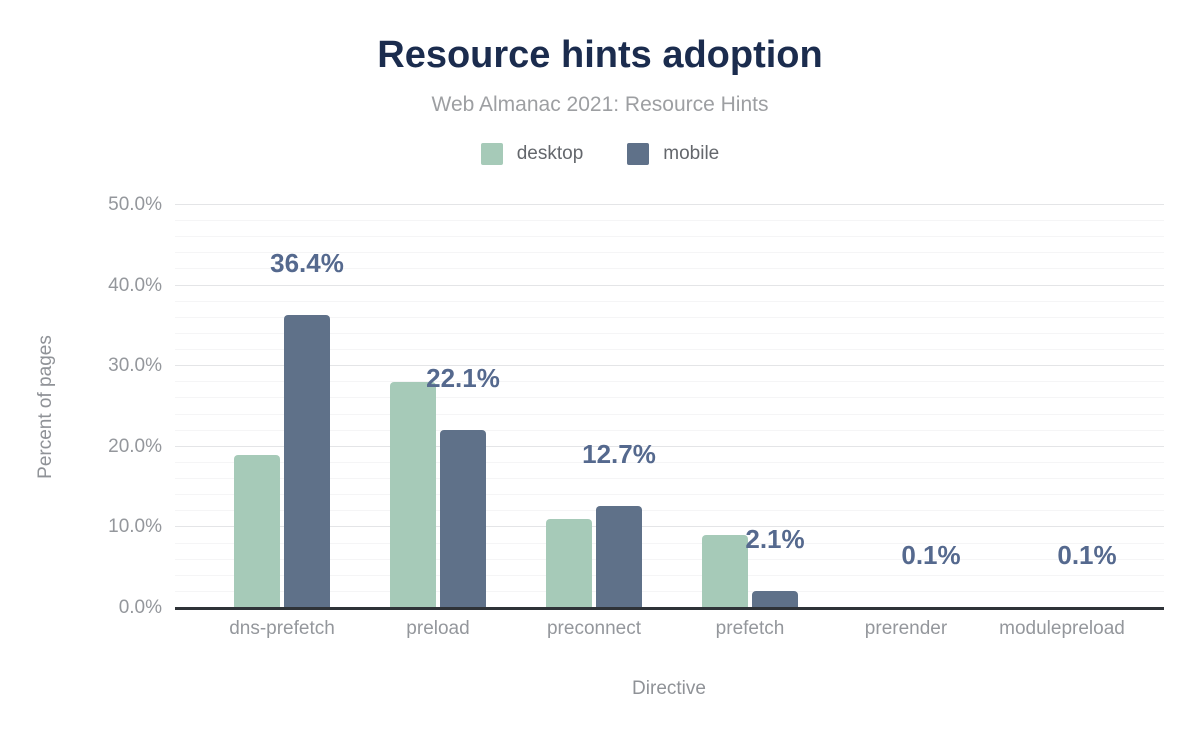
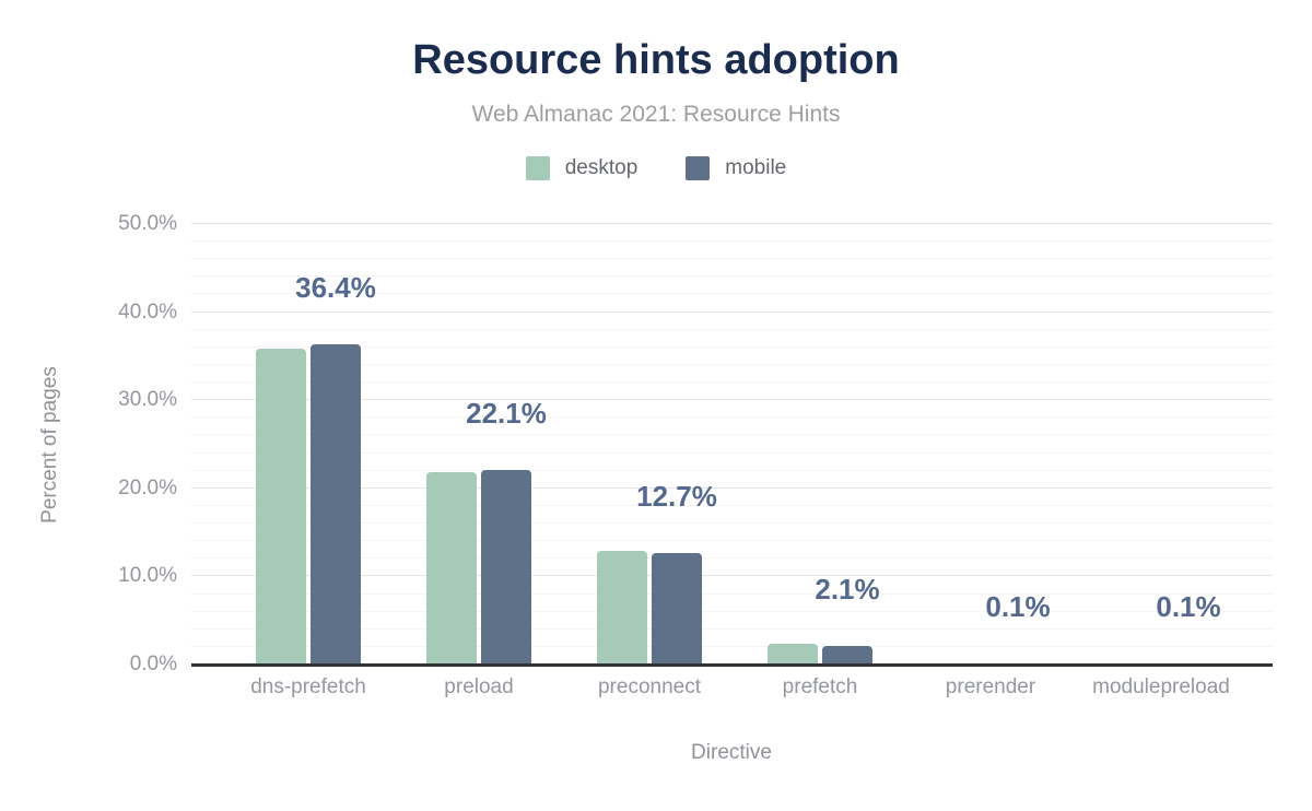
desktop/dns-prefetch: 19% -> 36%
desktop/preload: 28% -> 22%
desktop/preconnect: 11% -> 13%
desktop/prefetch: 9% -> 2%
